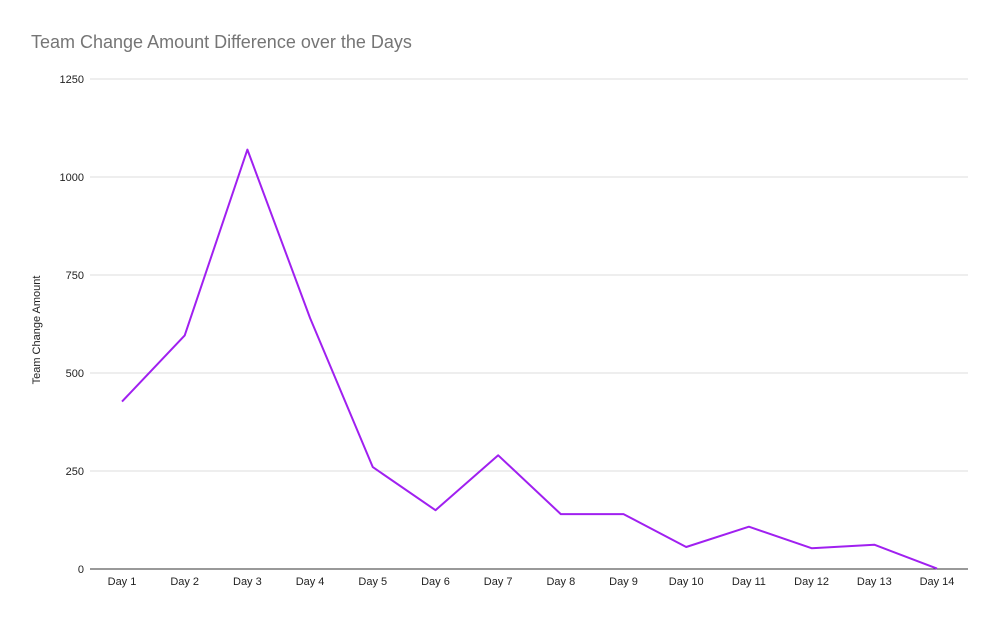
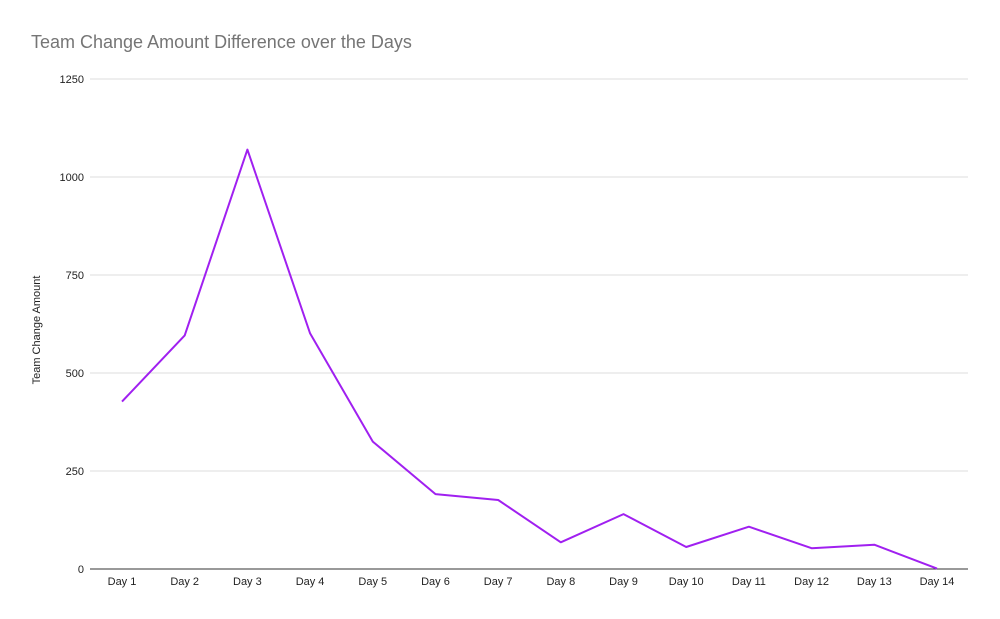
Day 4: 640 -> 600
Day 5: 260 -> 320
Day 6: 150 -> 190
Day 7: 290 -> 180
Day 8: 140 -> 70
